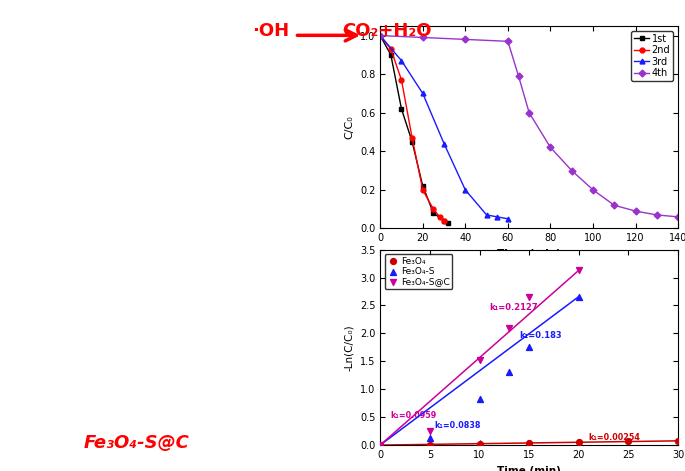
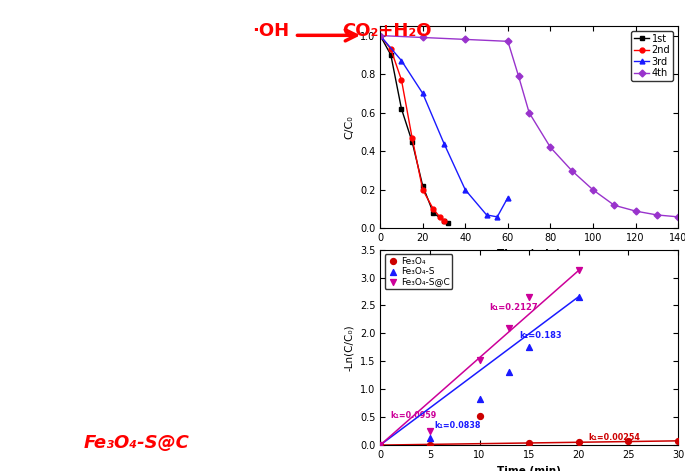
3rd/60: 0.05 -> 0.16
Fe₃O₄/10: 0.02 -> 0.52
